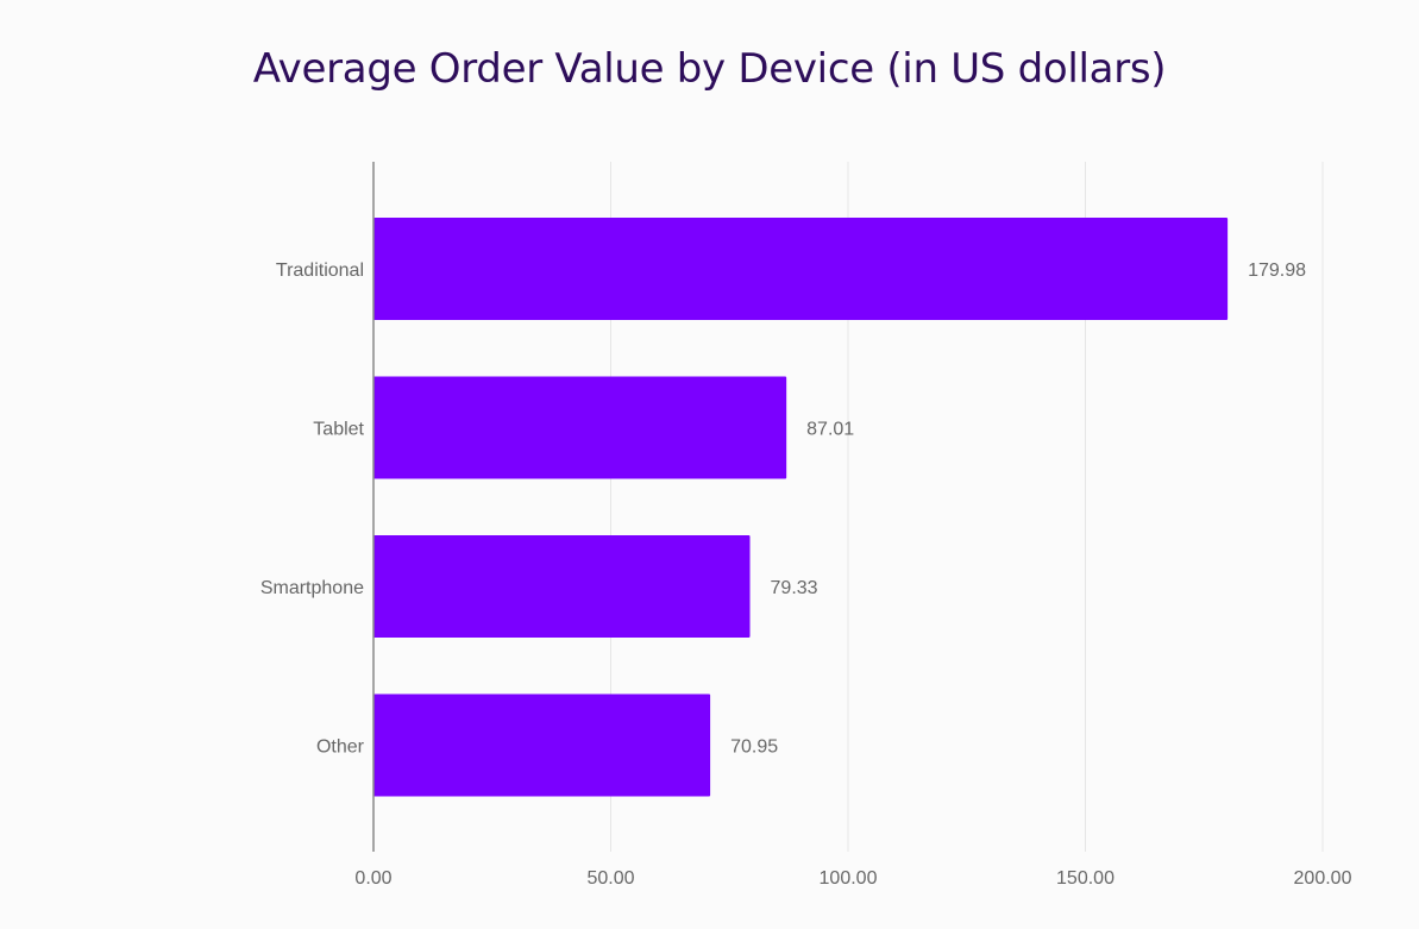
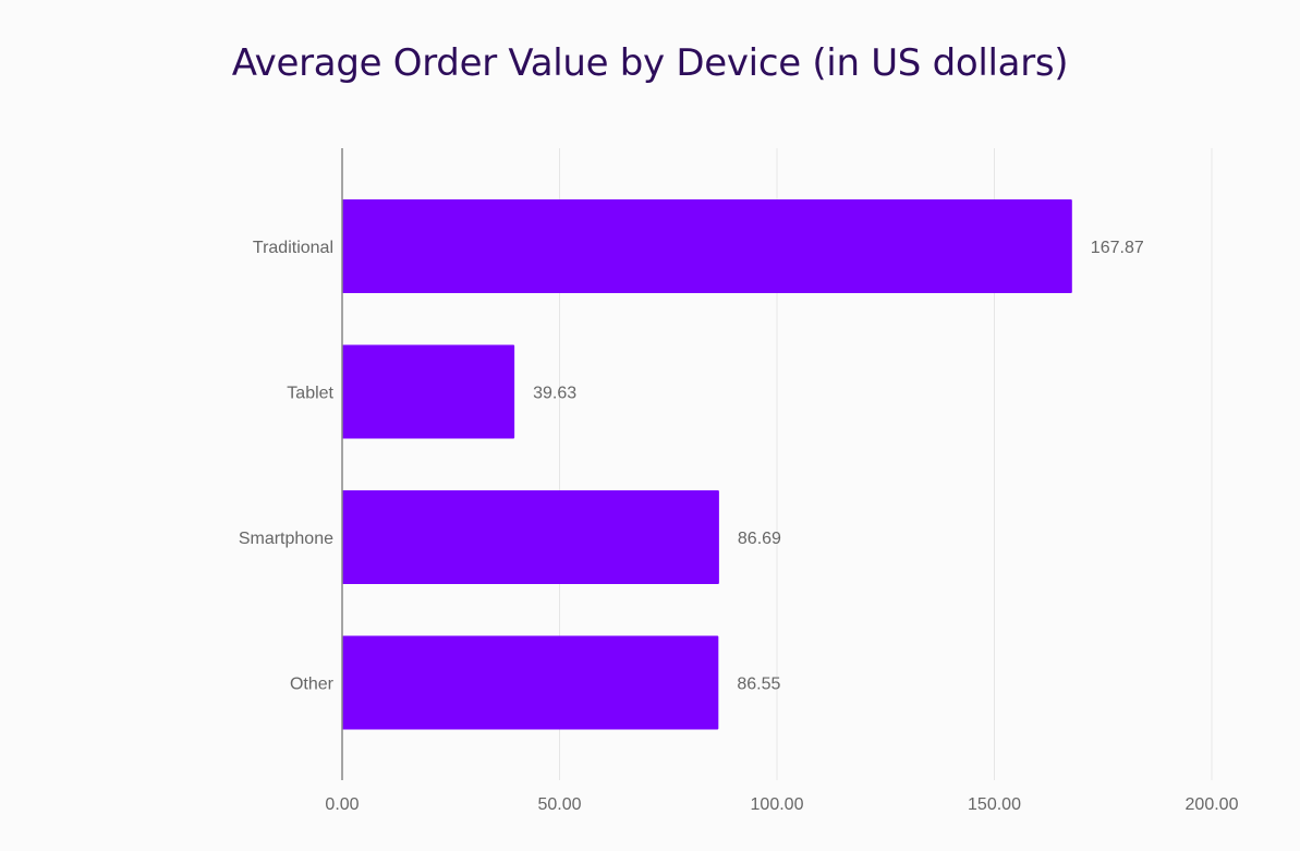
Traditional: 179.98 -> 167.87
Tablet: 87.01 -> 39.63
Smartphone: 79.33 -> 86.69
Other: 70.95 -> 86.55
